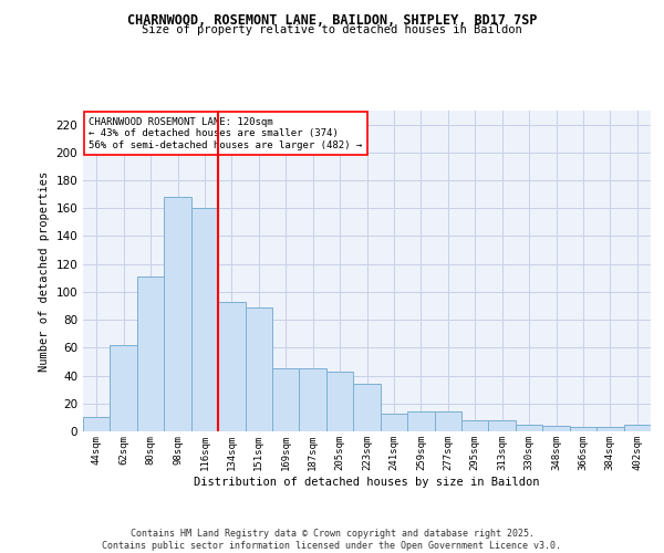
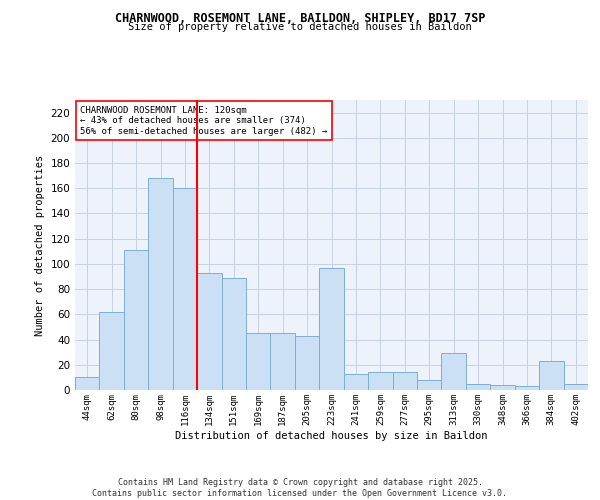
223sqm: 34 -> 97
313sqm: 8 -> 29
384sqm: 3 -> 23
